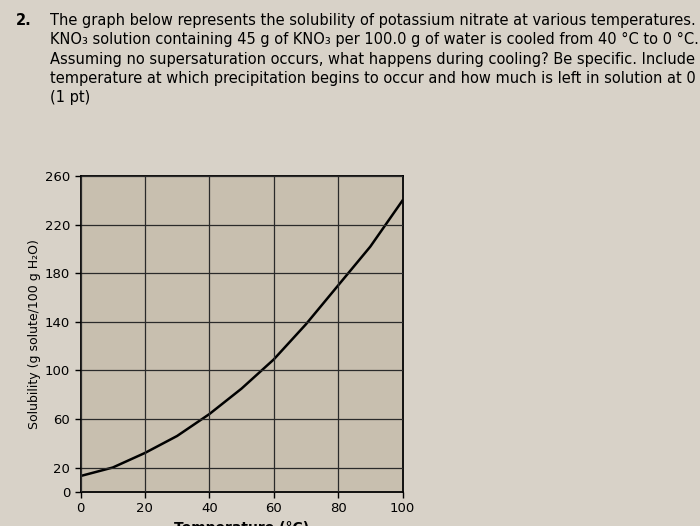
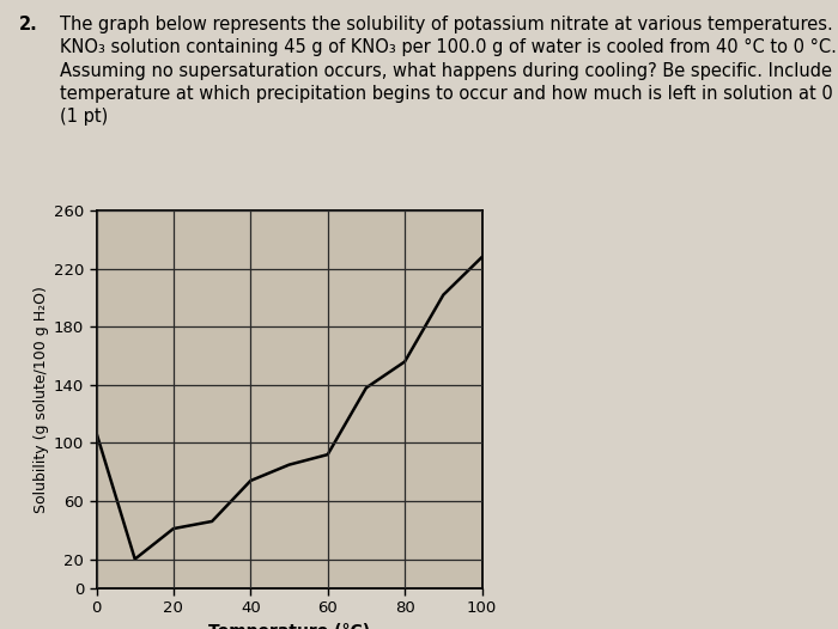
0: 13 -> 107
20: 32 -> 41
40: 64 -> 74
60: 109 -> 92
80: 170 -> 156
100: 240 -> 228
